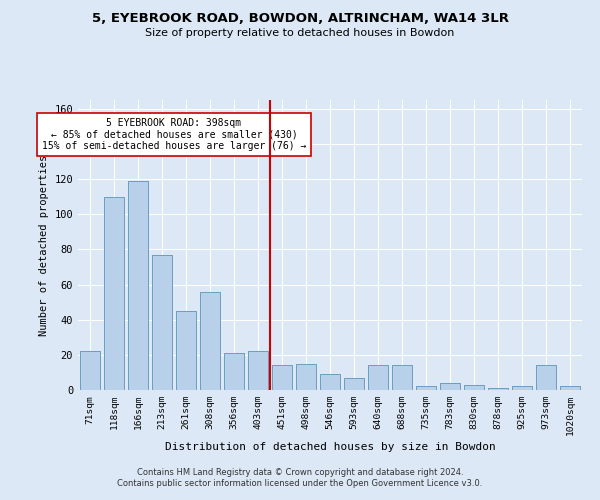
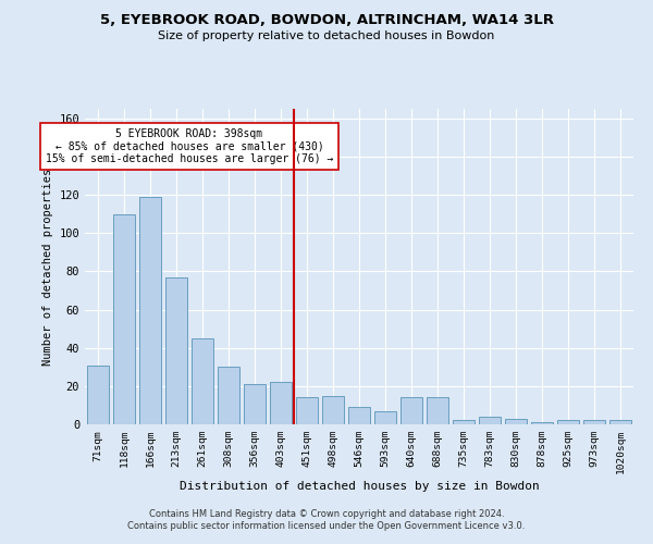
71sqm: 22 -> 31
308sqm: 56 -> 30
973sqm: 14 -> 2
